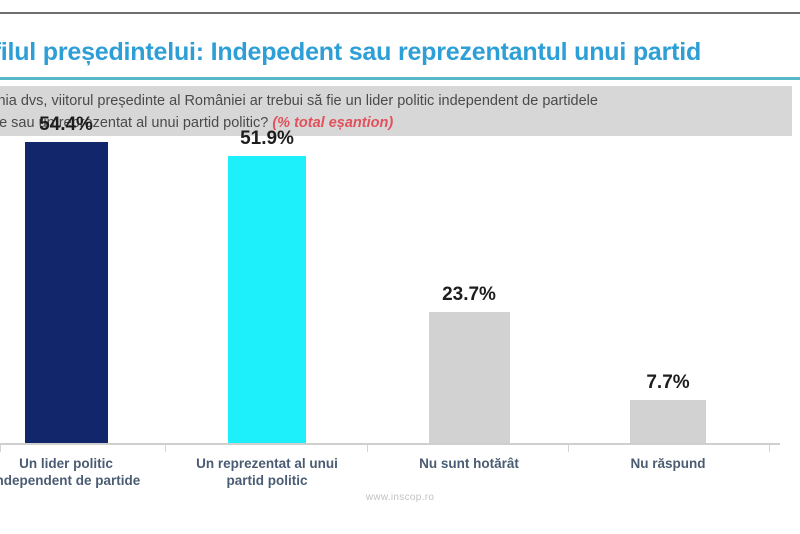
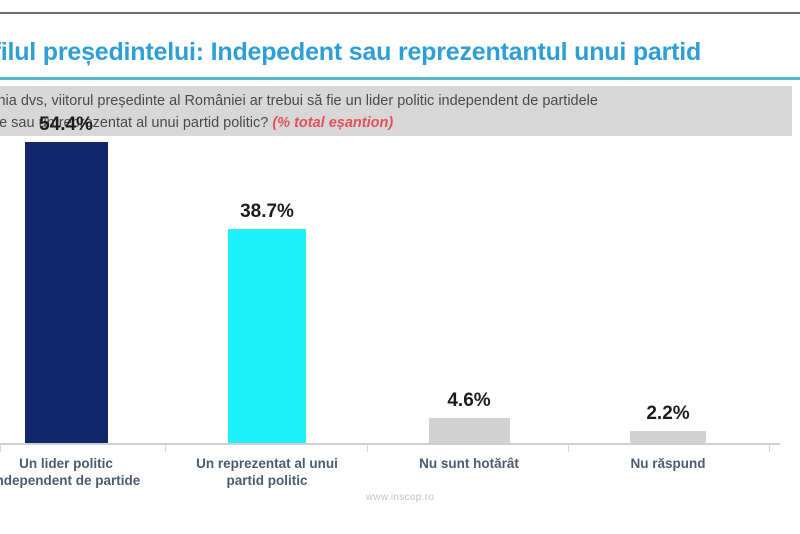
Un reprezentat al unui partid politic: 51.9% -> 38.7%
Nu sunt hotărât: 23.7% -> 4.6%
Nu răspund: 7.7% -> 2.2%
